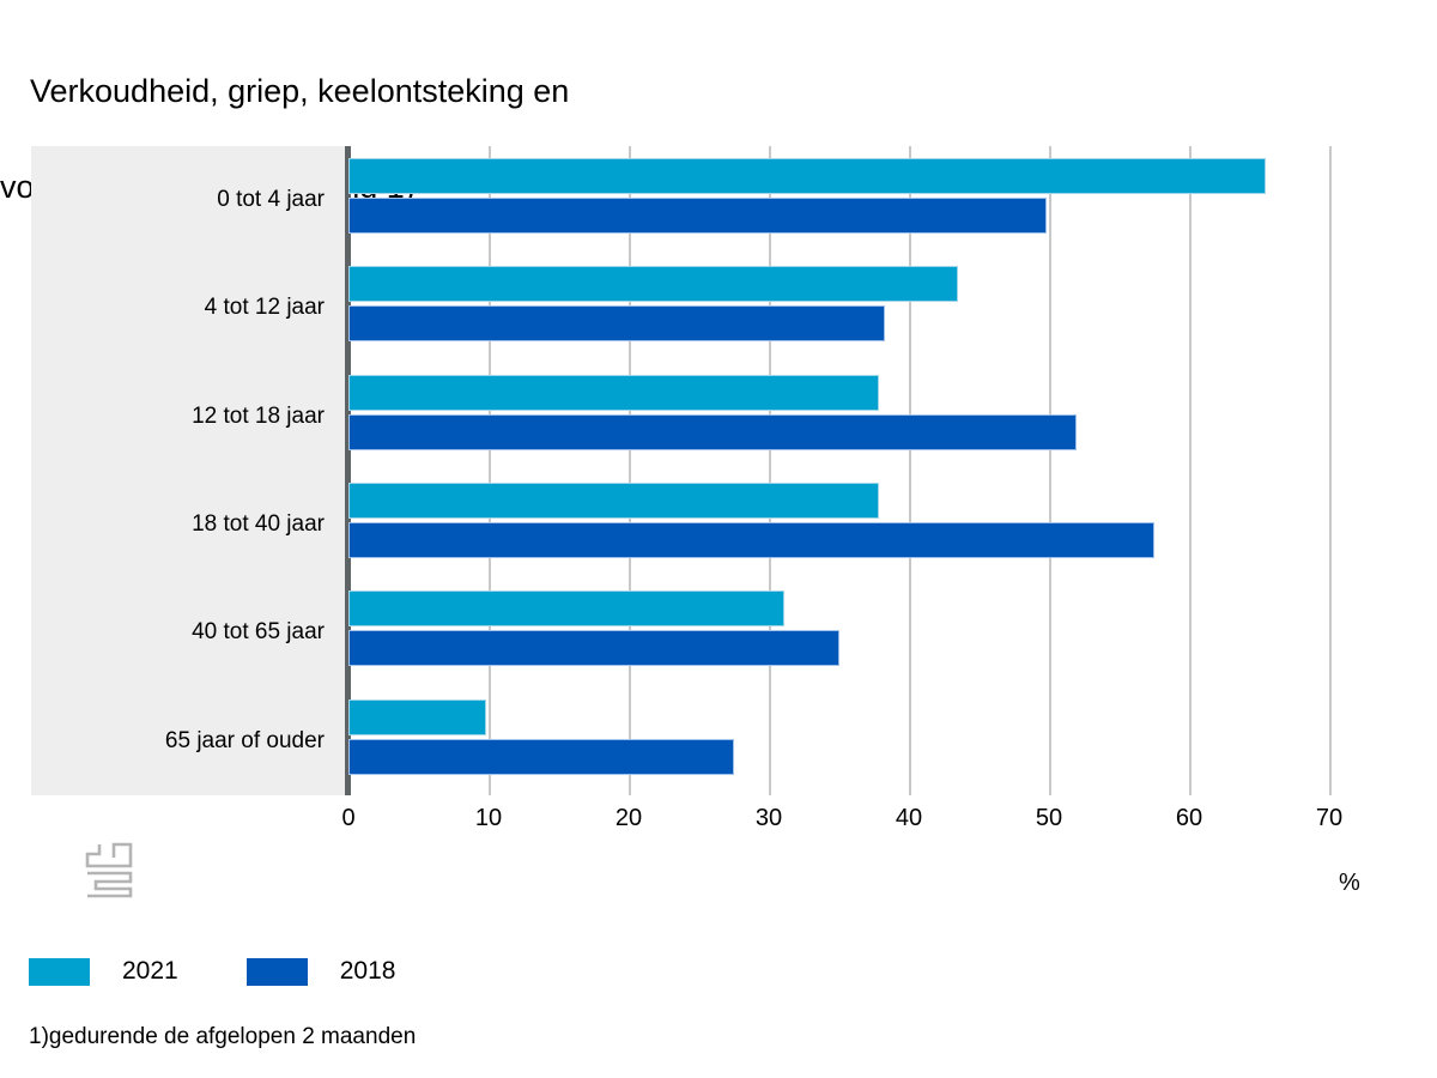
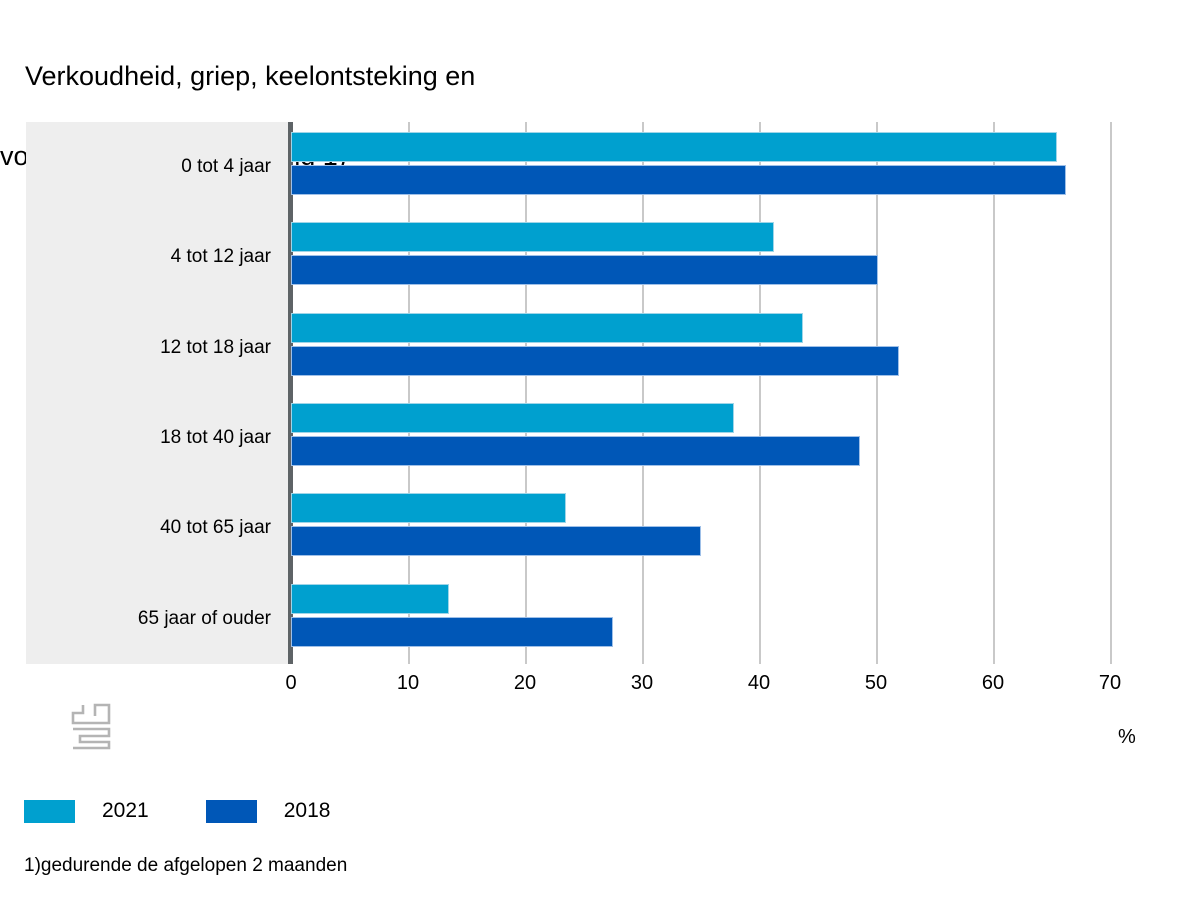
2018/0 tot 4 jaar: 49.8 -> 66.2
2021/4 tot 12 jaar: 43.5 -> 41.3
2018/4 tot 12 jaar: 38.3 -> 50.2
2021/12 tot 18 jaar: 37.9 -> 43.8
2018/18 tot 40 jaar: 57.5 -> 48.6
2021/40 tot 65 jaar: 31.1 -> 23.5
2021/65 jaar of ouder: 9.8 -> 13.5
